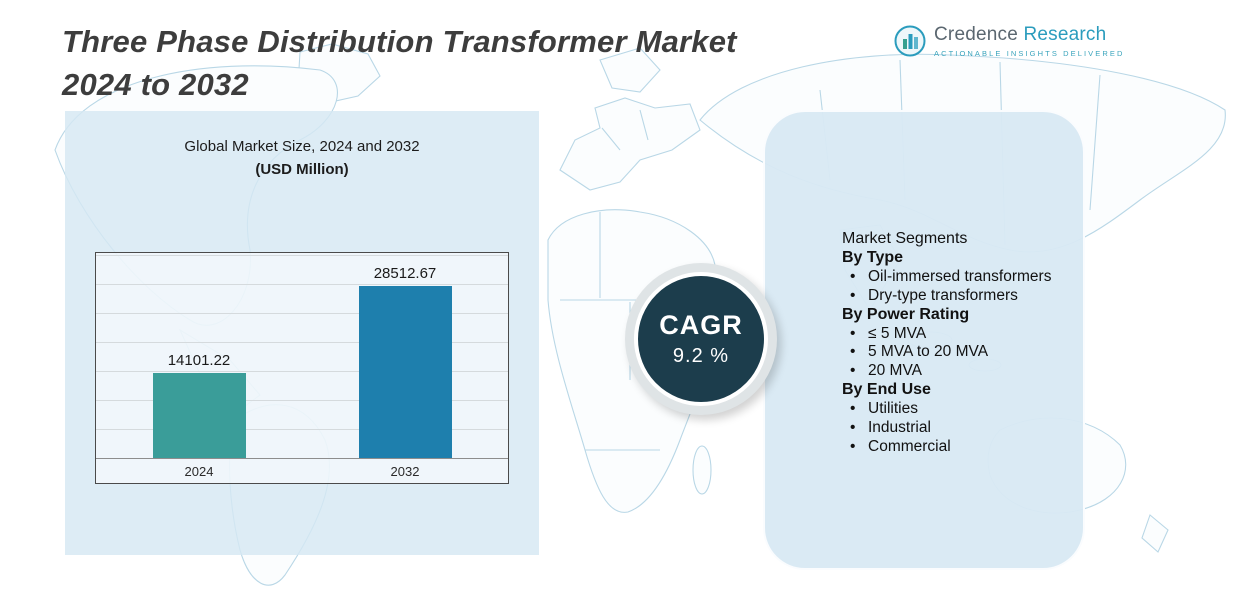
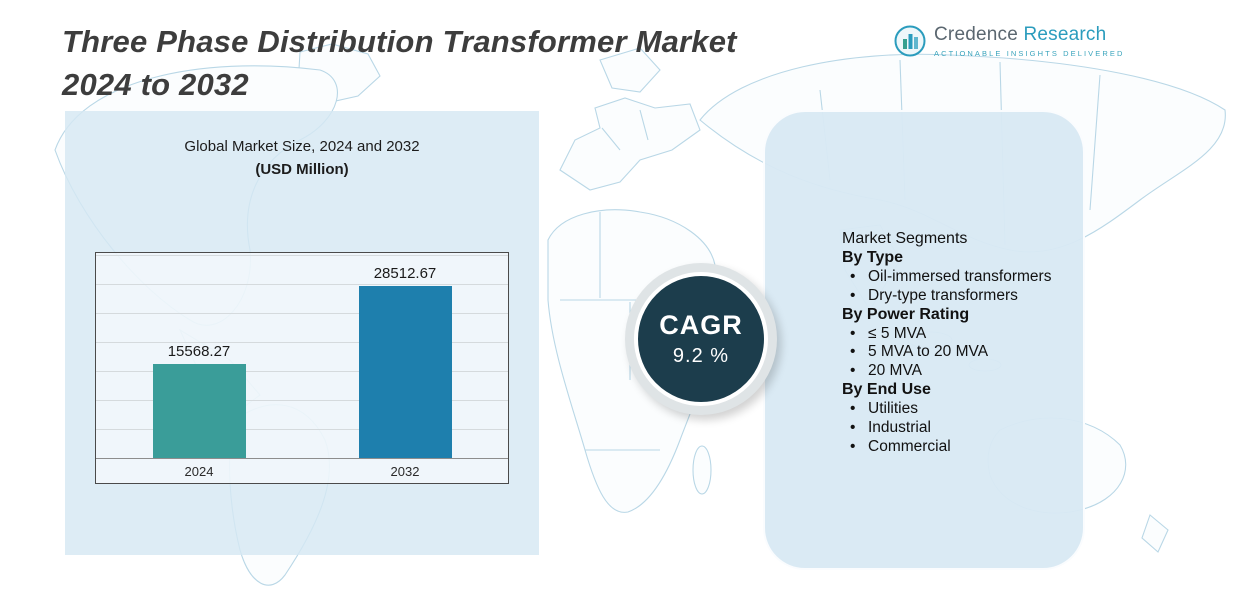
2024: 14101.22 -> 15568.27
